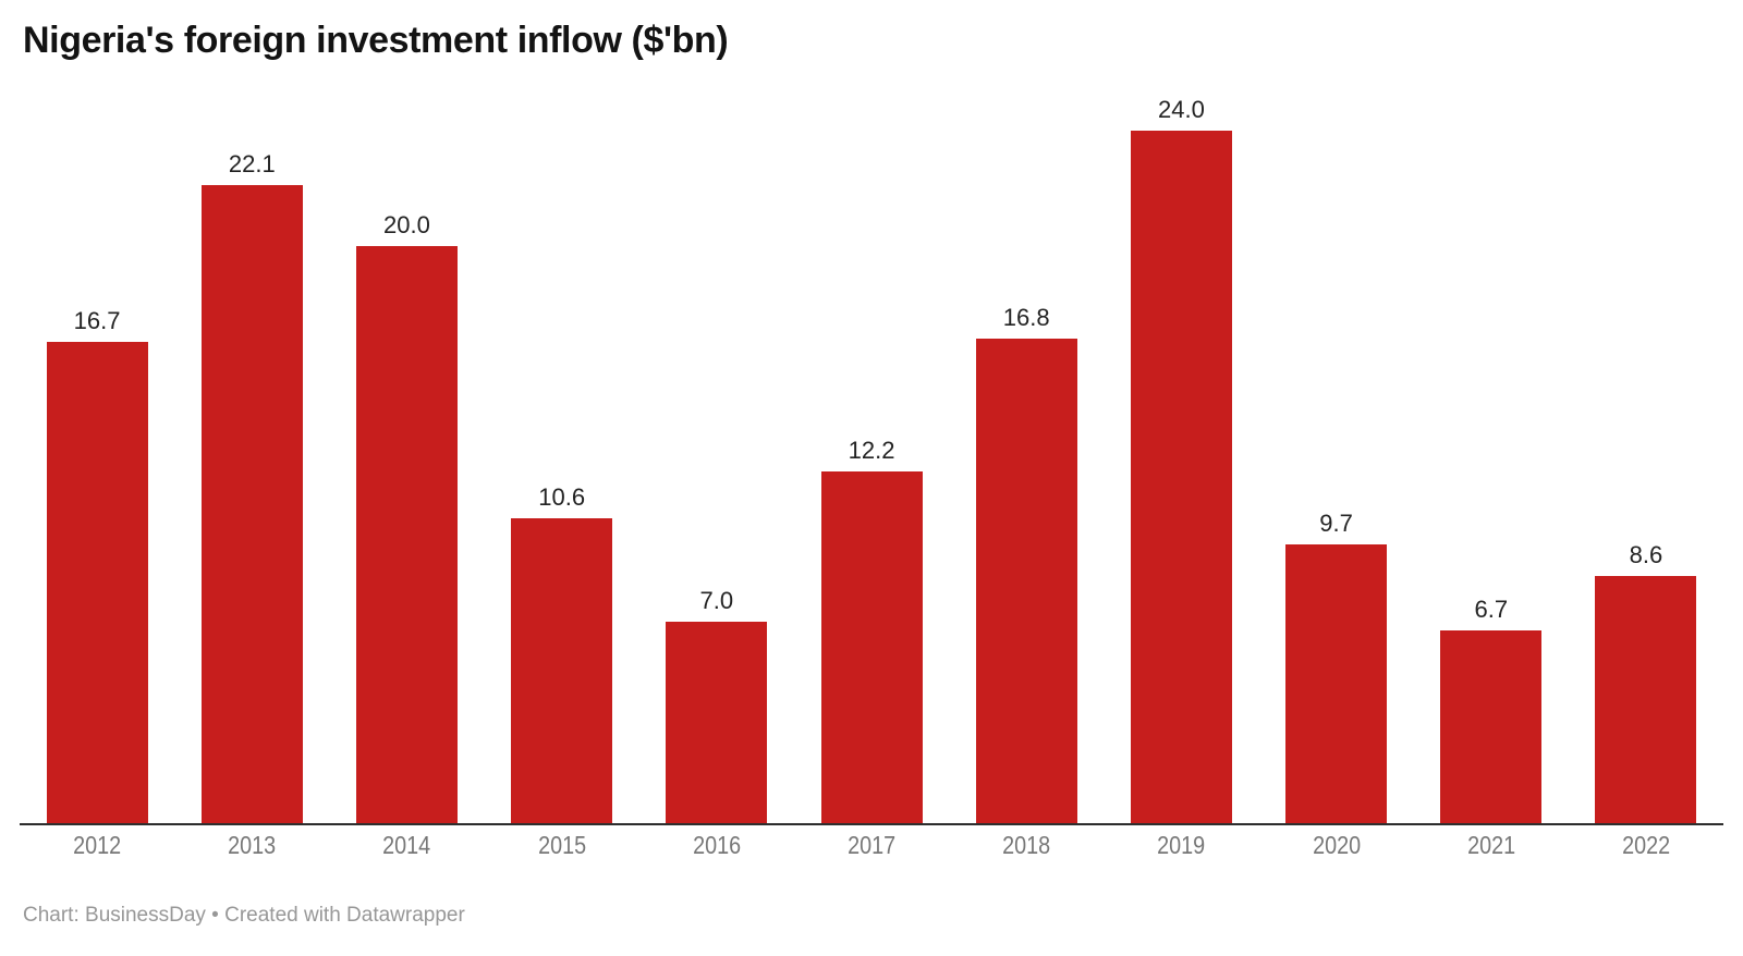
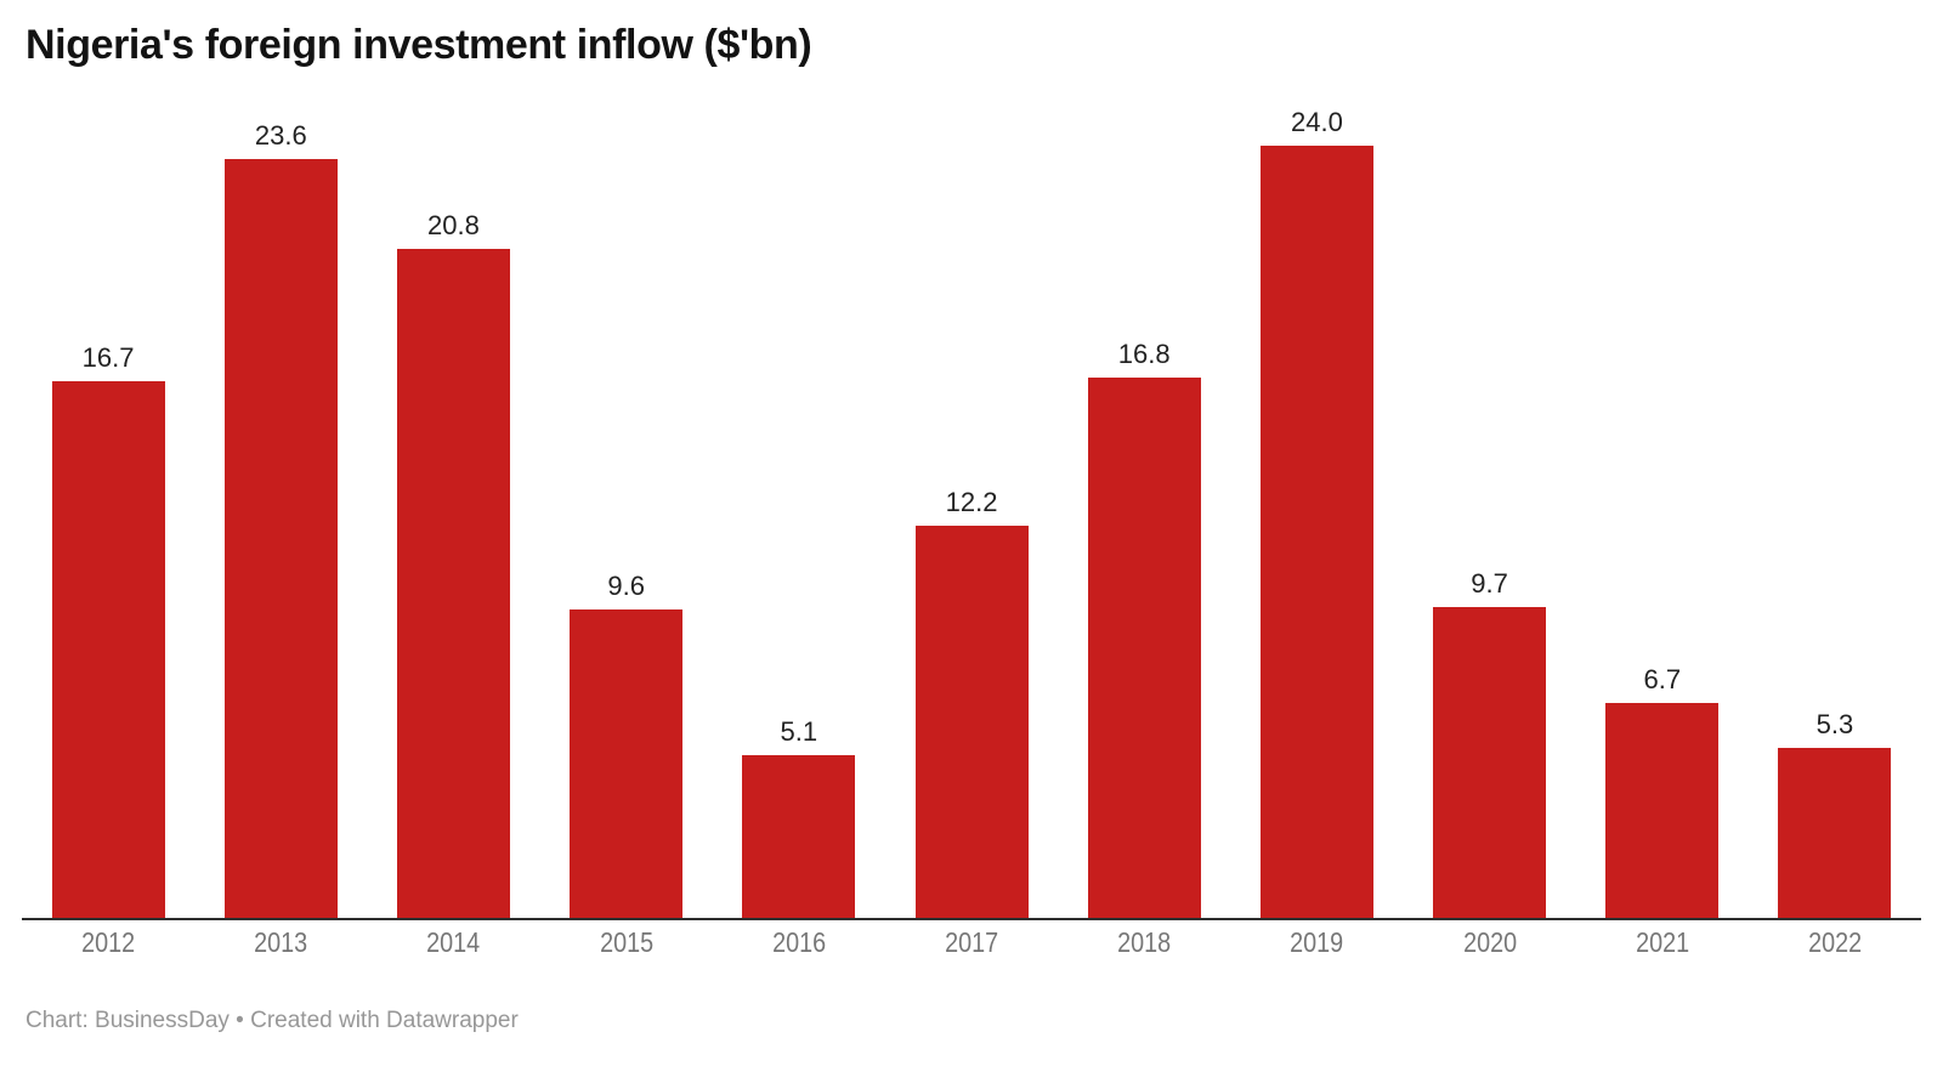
2013: 22.1 -> 23.6
2014: 20.0 -> 20.8
2015: 10.6 -> 9.6
2016: 7.0 -> 5.1
2022: 8.6 -> 5.3
